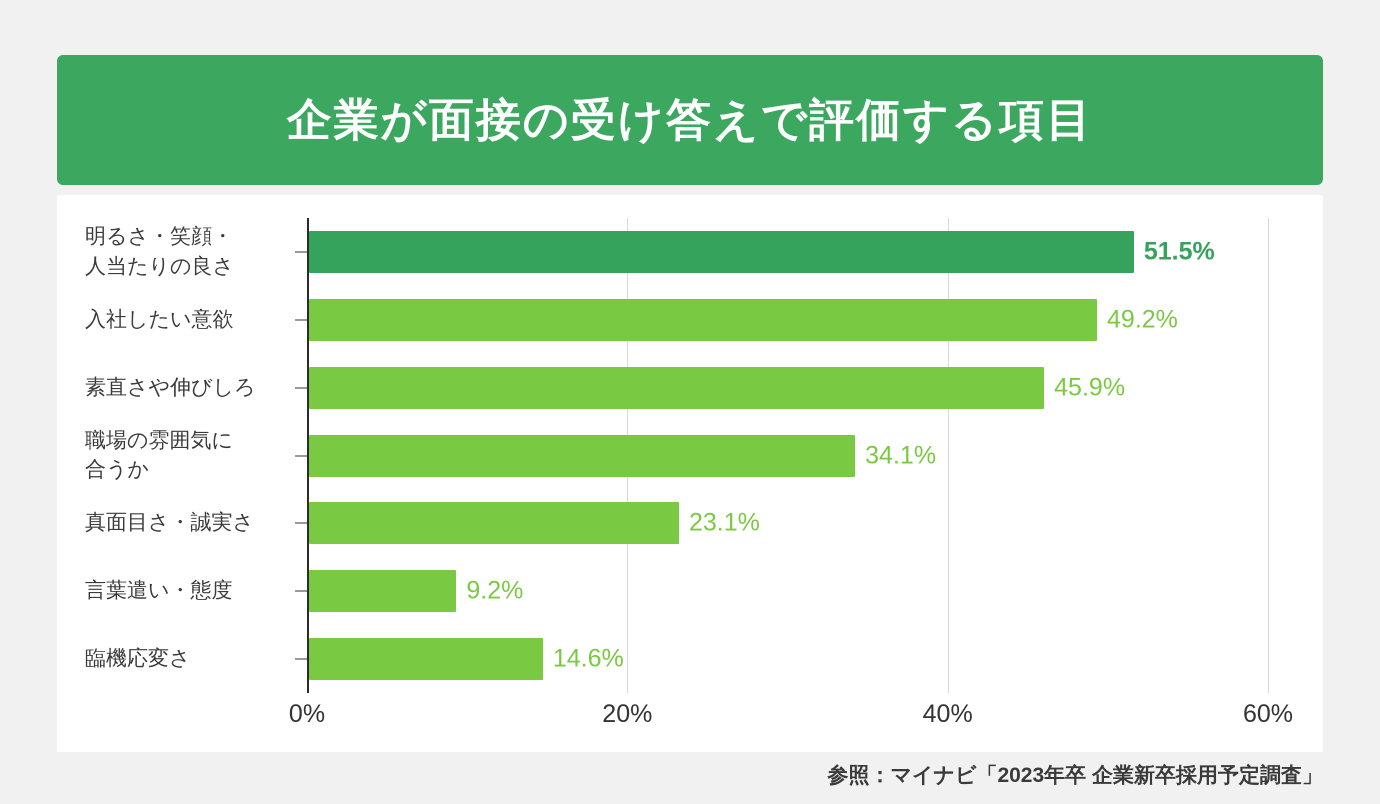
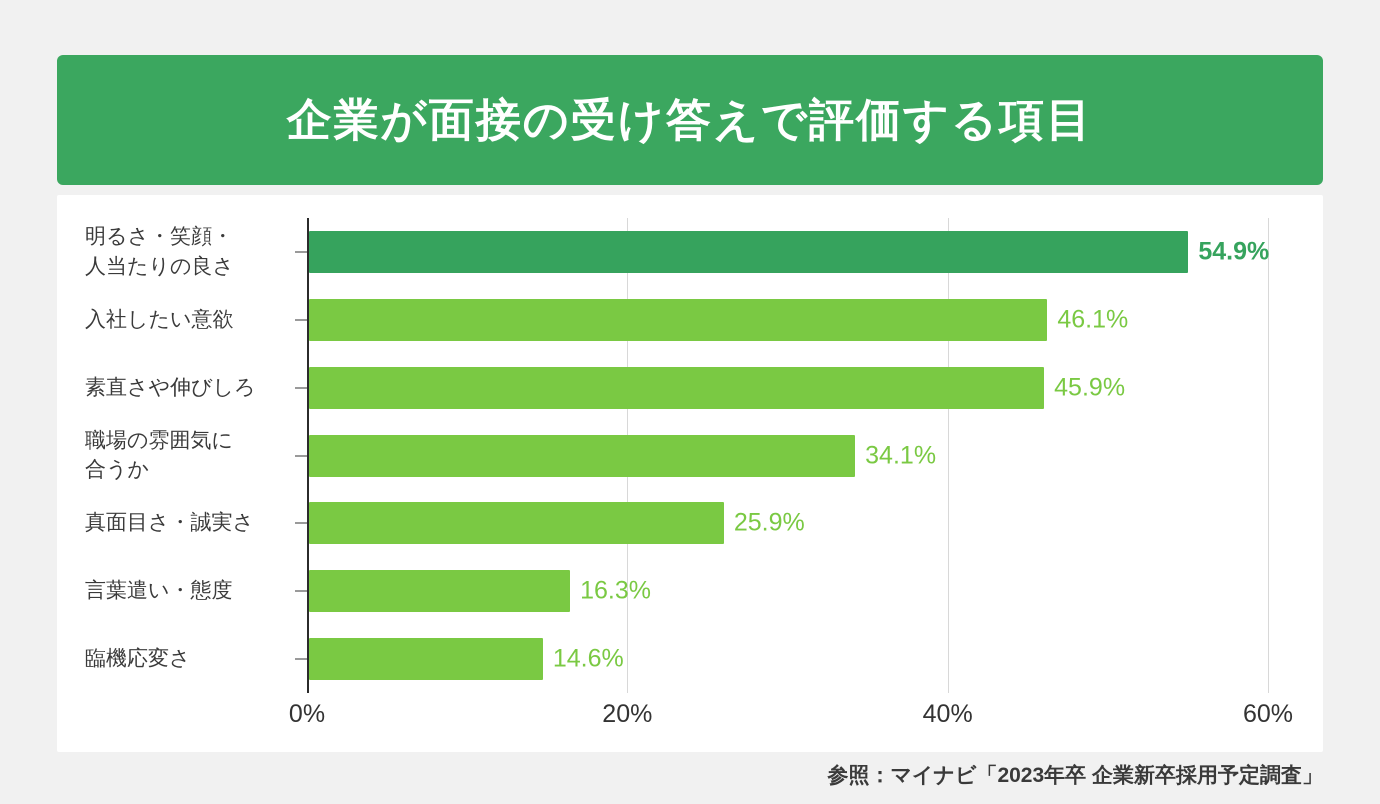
明るさ・笑顔・ 人当たりの良さ: 51.5% -> 54.9%
入社したい意欲: 49.2% -> 46.1%
真面目さ・誠実さ: 23.1% -> 25.9%
言葉遣い・態度: 9.2% -> 16.3%
